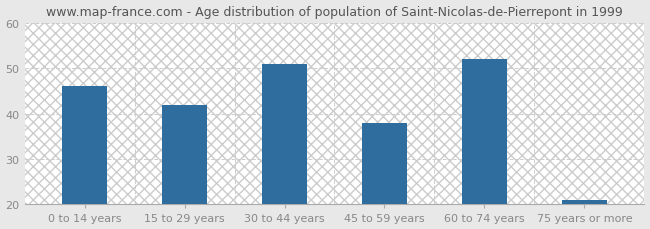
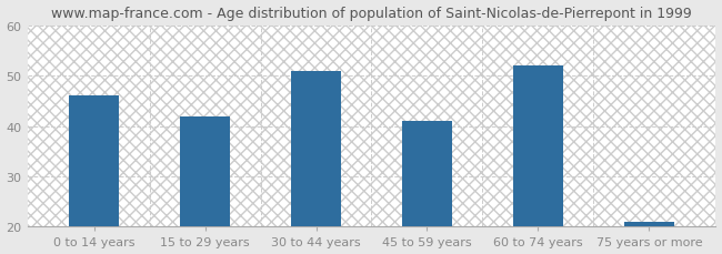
45 to 59 years: 38 -> 41
